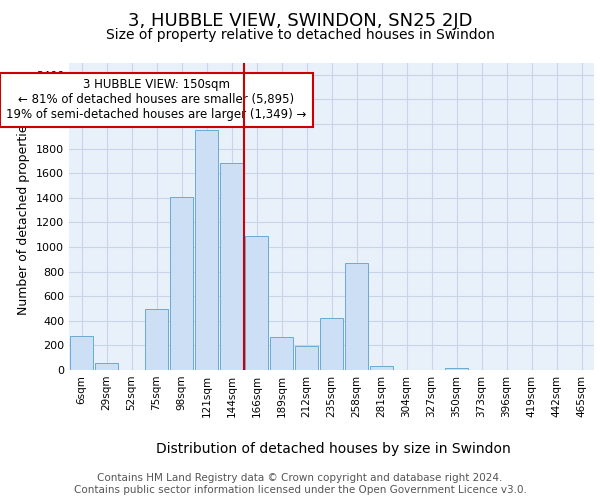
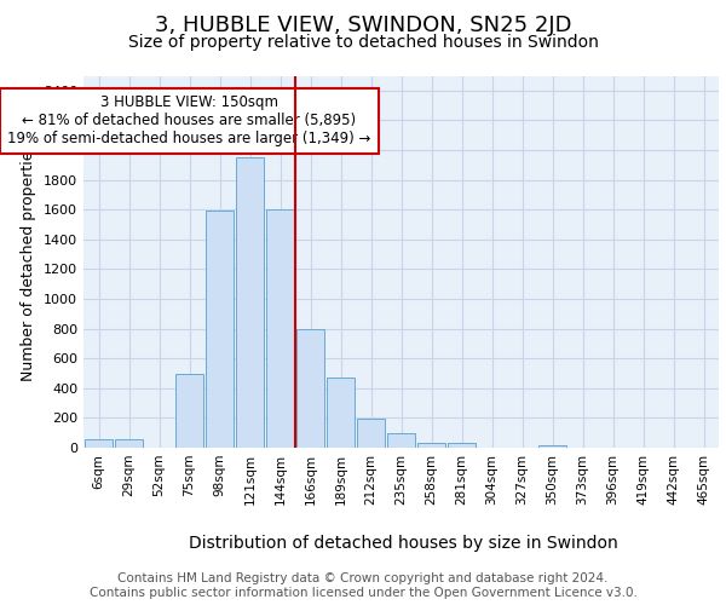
6sqm: 280 -> 60
98sqm: 1410 -> 1590
144sqm: 1680 -> 1600
166sqm: 1090 -> 800
189sqm: 270 -> 480
235sqm: 420 -> 100
258sqm: 870 -> 40
